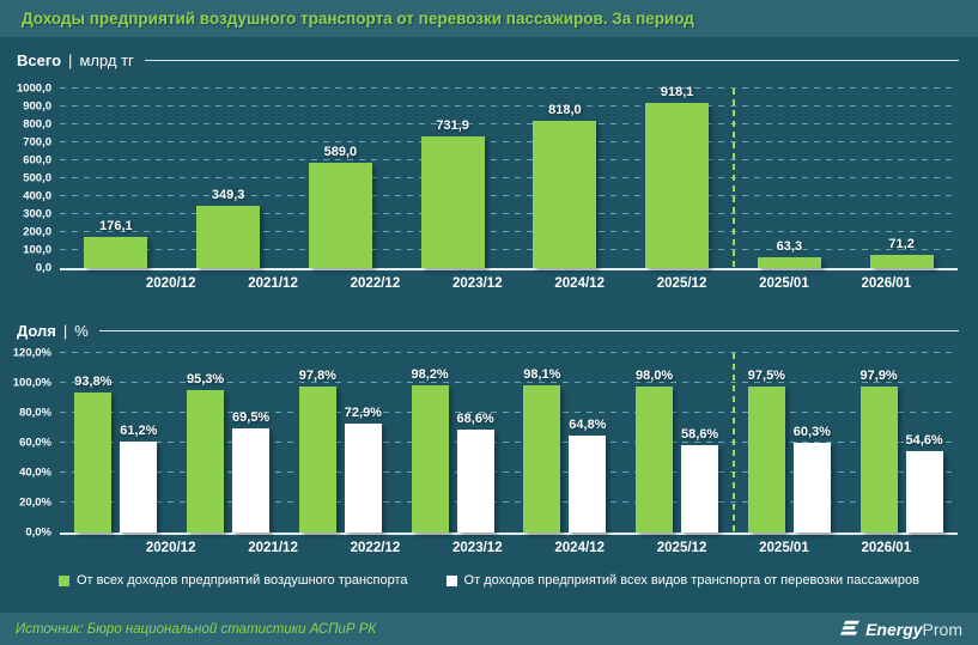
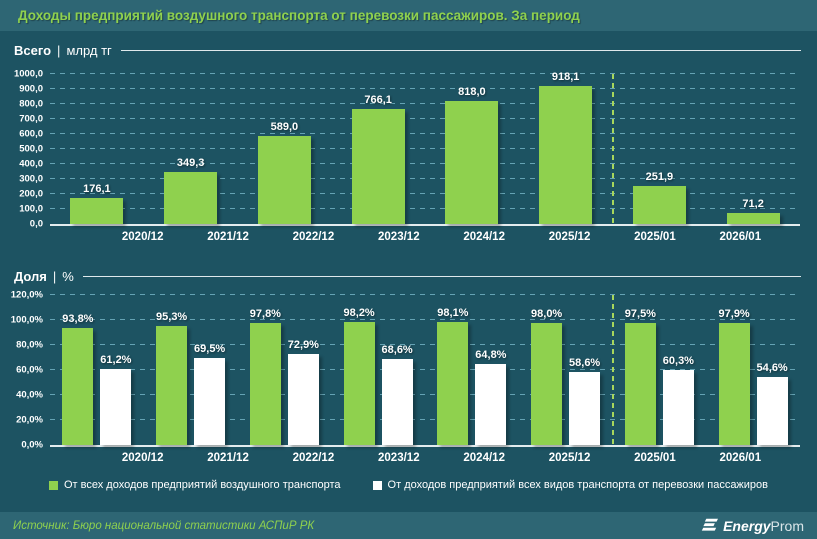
Всего/2023/12: 731,9 -> 766,1
Всего/2025/01: 63,3 -> 251,9
